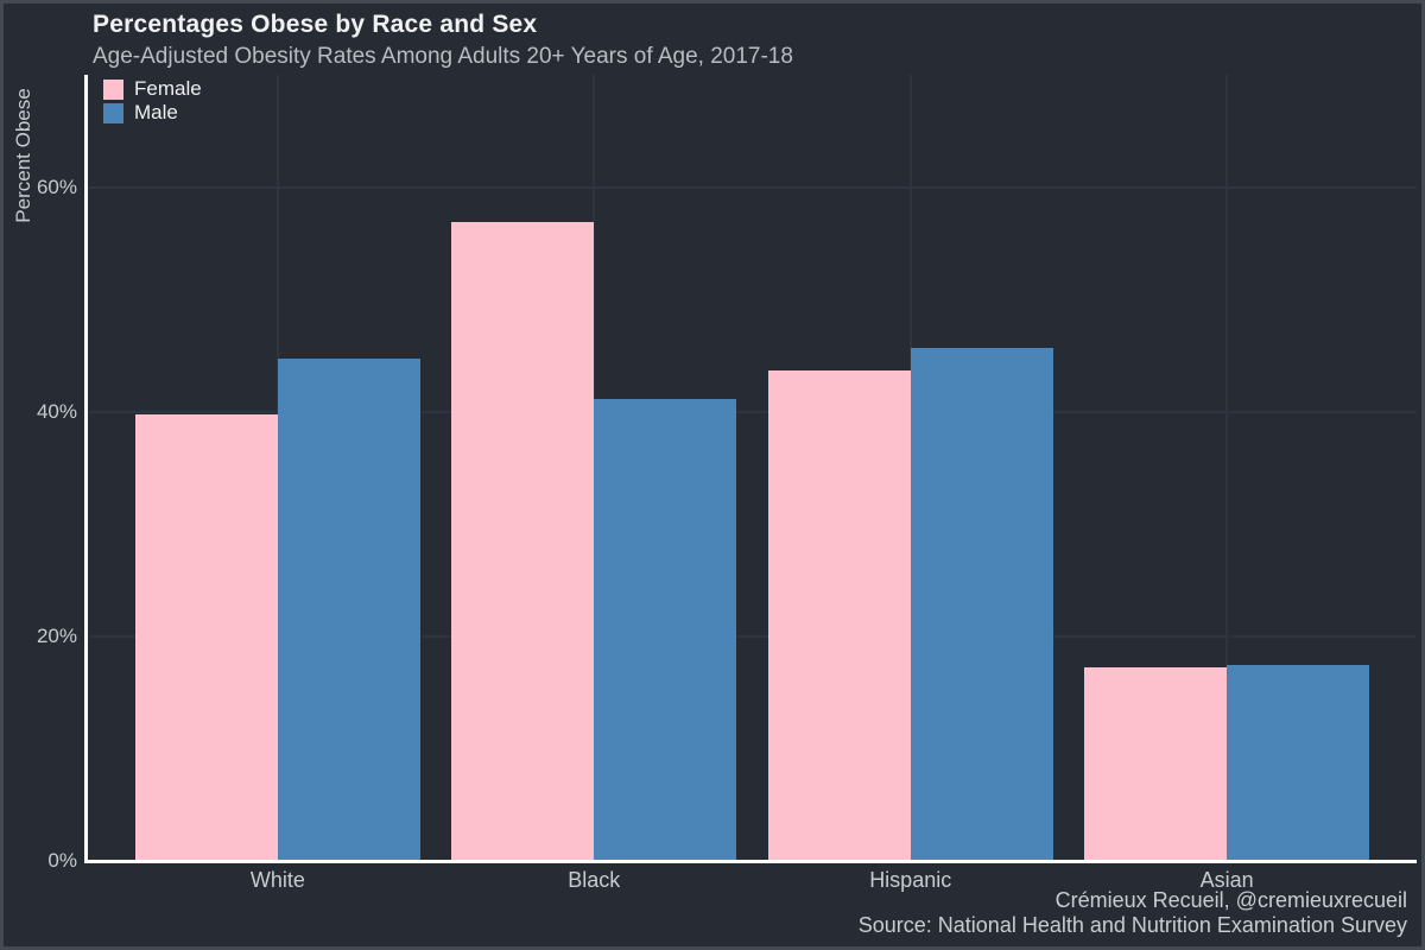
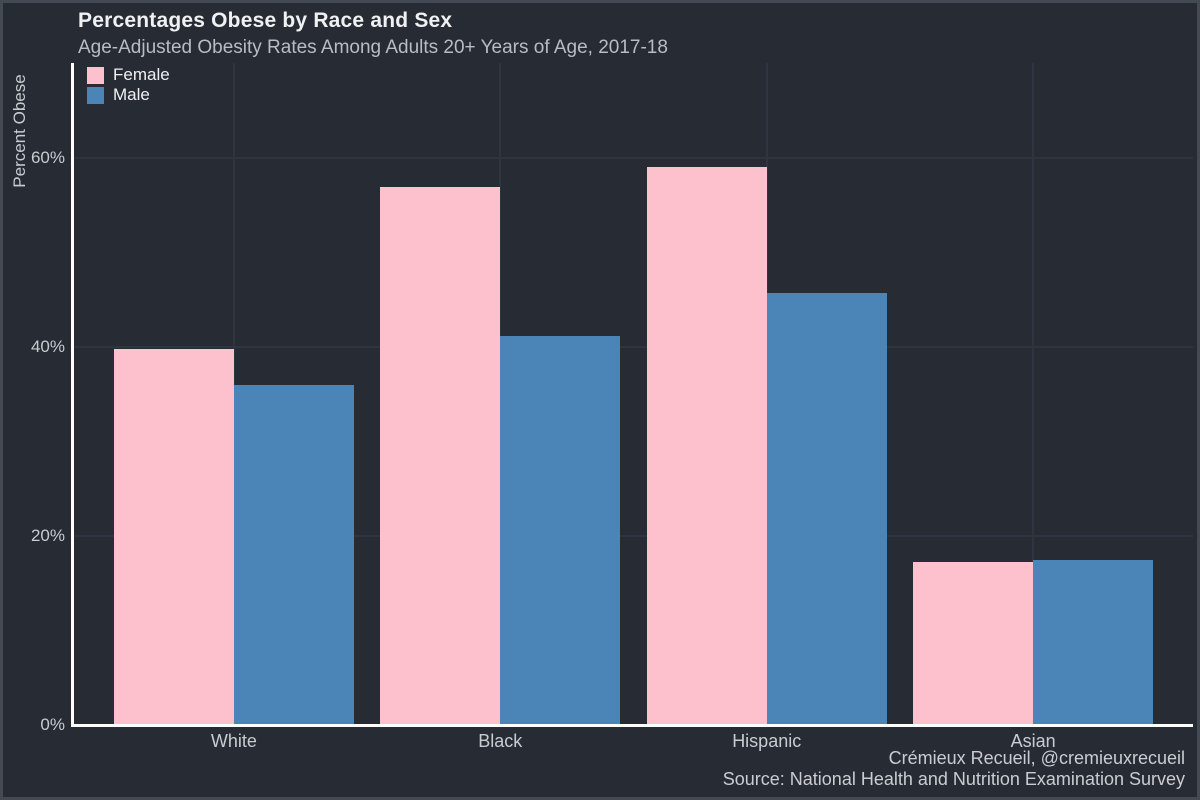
Male/White: 45% -> 36%
Female/Hispanic: 44% -> 59%
